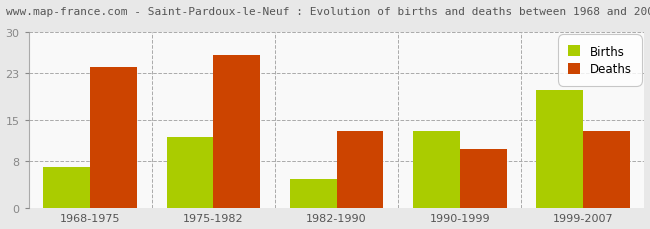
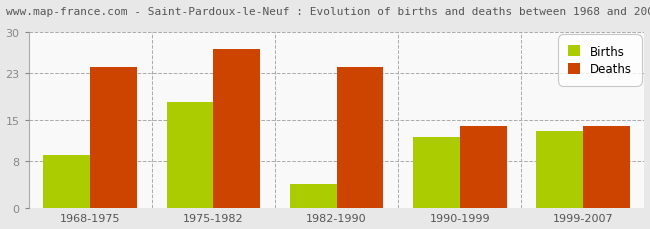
Births/1968-1975: 7 -> 9
Births/1975-1982: 12 -> 18
Deaths/1975-1982: 26 -> 27
Births/1982-1990: 5 -> 4
Deaths/1982-1990: 13 -> 24
Births/1990-1999: 13 -> 12
Deaths/1990-1999: 10 -> 14
Births/1999-2007: 20 -> 13
Deaths/1999-2007: 13 -> 14
